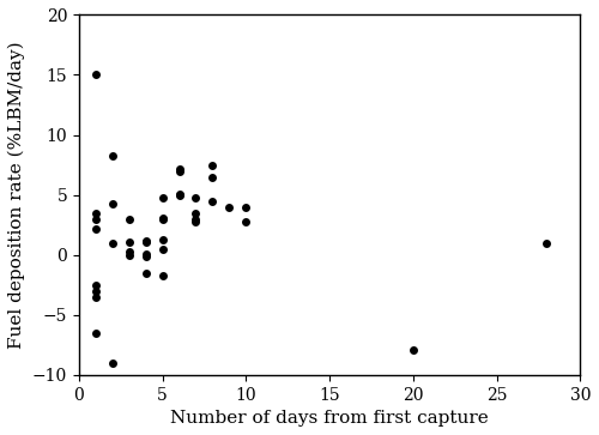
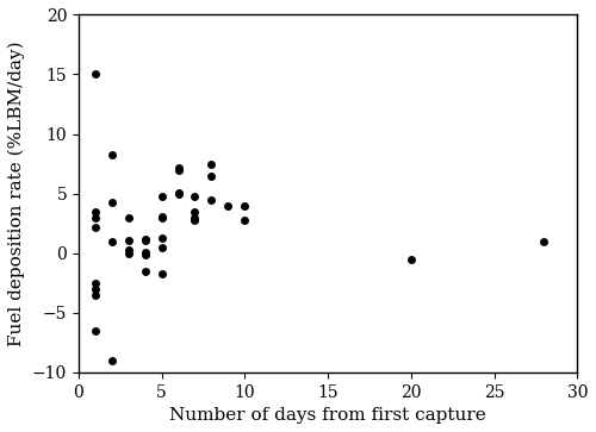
20: -7.9 -> -0.5
